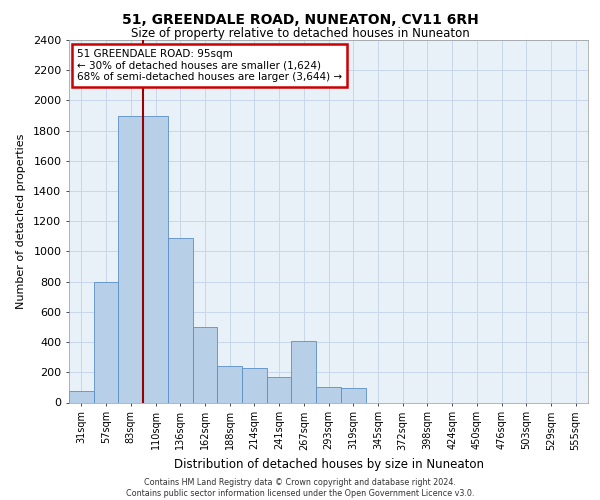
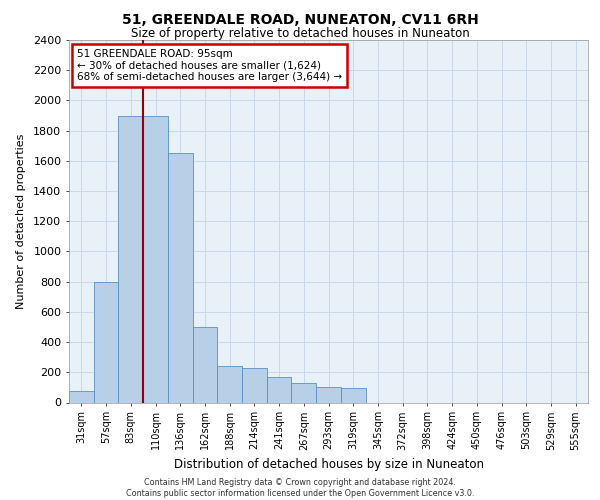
136sqm: 1090 -> 1650
267sqm: 410 -> 130
